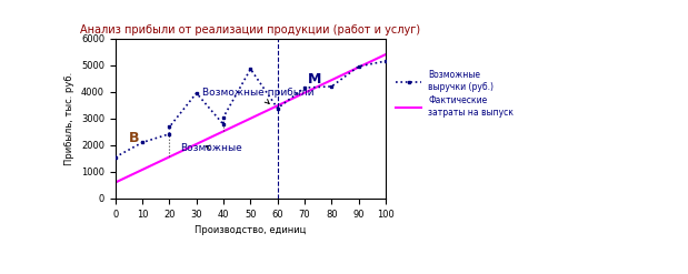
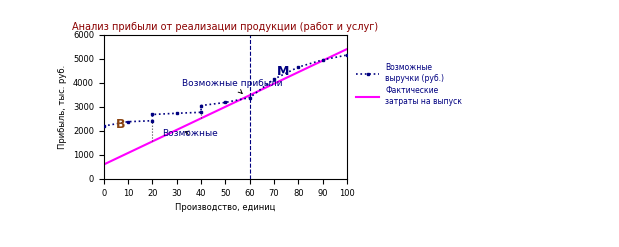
0: 1550 -> 2200
10: 2100 -> 2380
30: 3950 -> 2730
50: 4850 -> 3180
80: 4200 -> 4650
